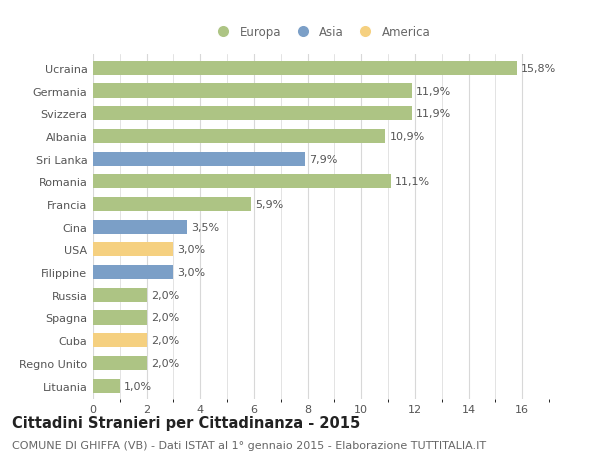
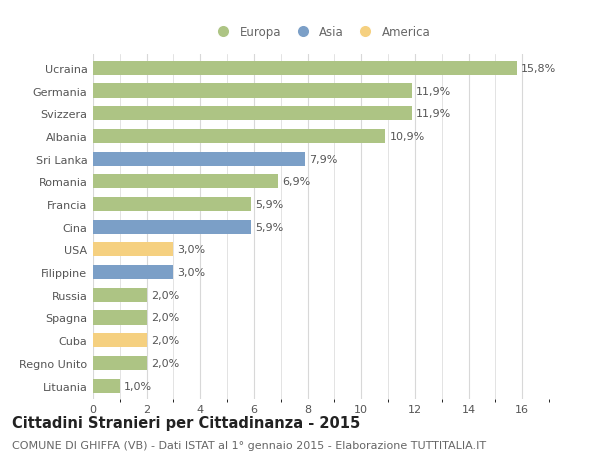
Romania: 11,1% -> 6,9%
Cina: 3,5% -> 5,9%
